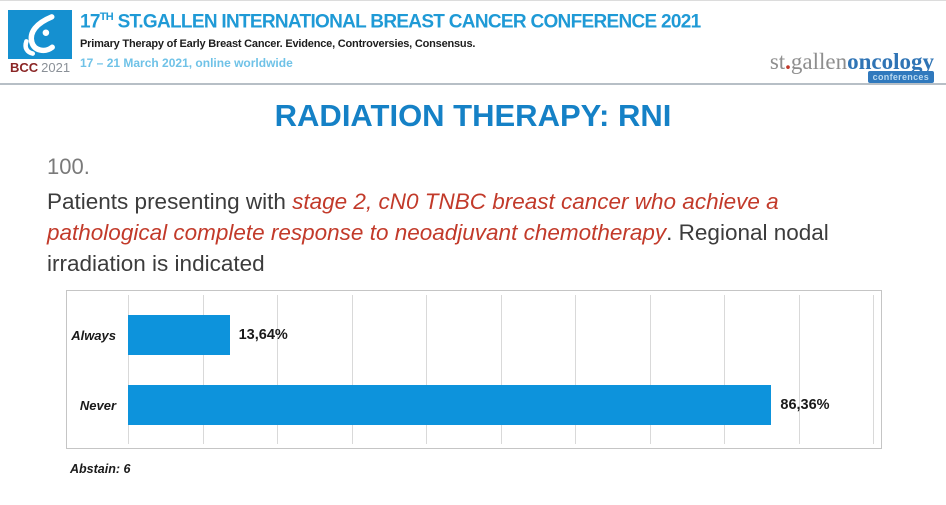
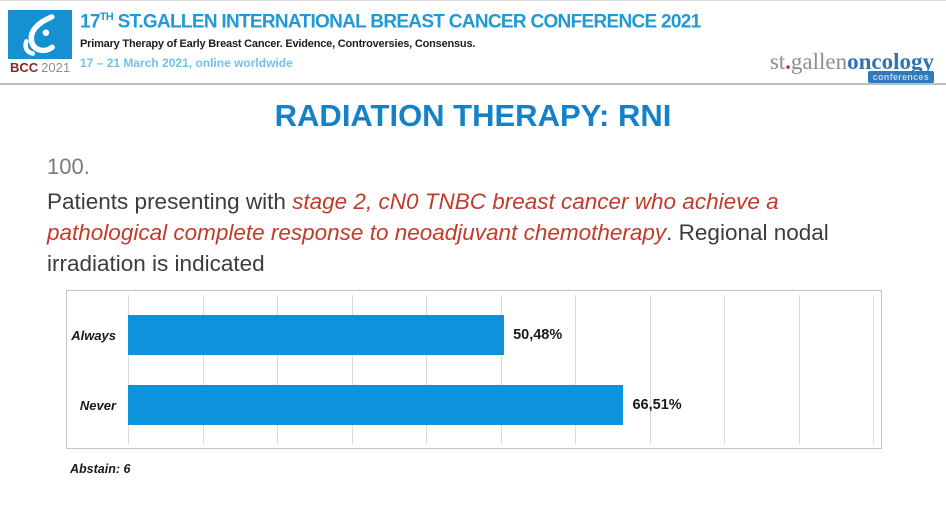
Always: 13,64% -> 50,48%
Never: 86,36% -> 66,51%
